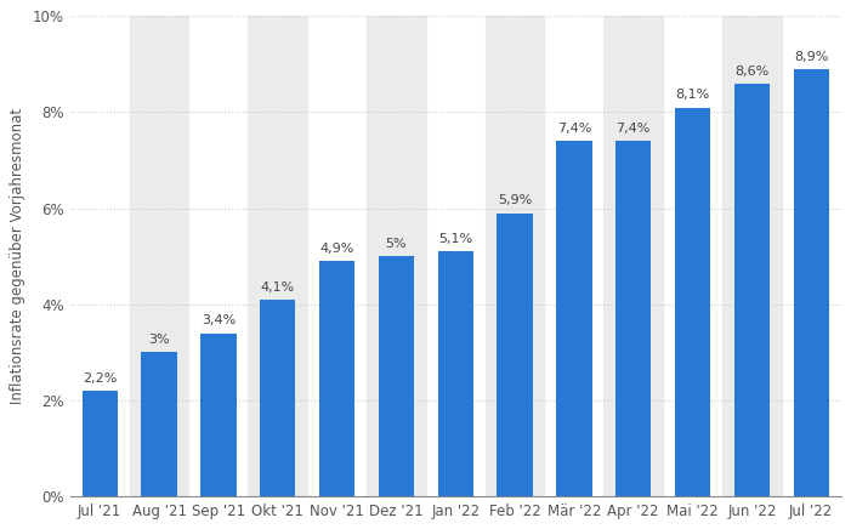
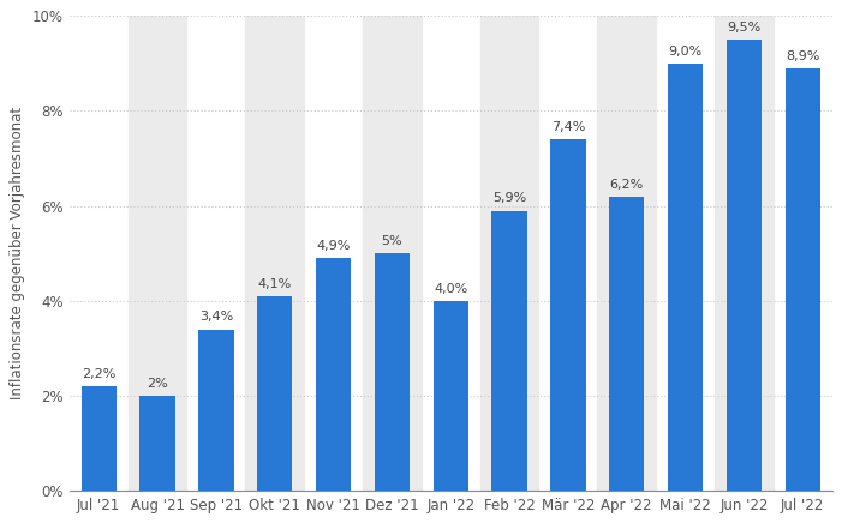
Aug '21: 3% -> 2%
Jan '22: 5,1% -> 4,0%
Apr '22: 7,4% -> 6,2%
Mai '22: 8,1% -> 9,0%
Jun '22: 8,6% -> 9,5%
